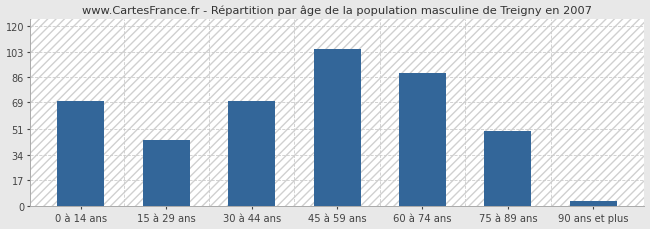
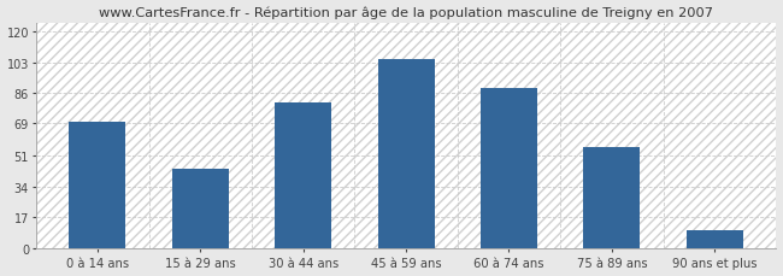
30 à 44 ans: 70 -> 81
75 à 89 ans: 50 -> 56
90 ans et plus: 3 -> 10
